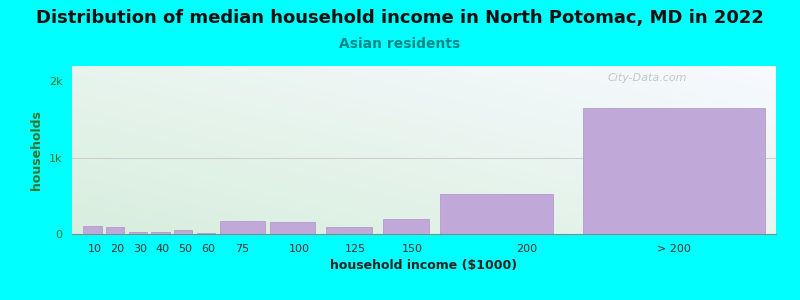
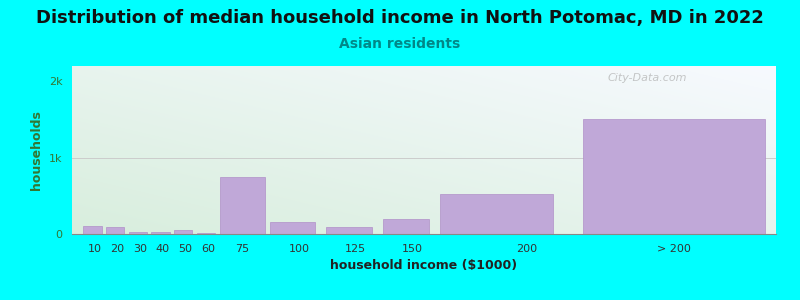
75: 0.18k -> 0.74k
> 200: 1.65k -> 1.50k
